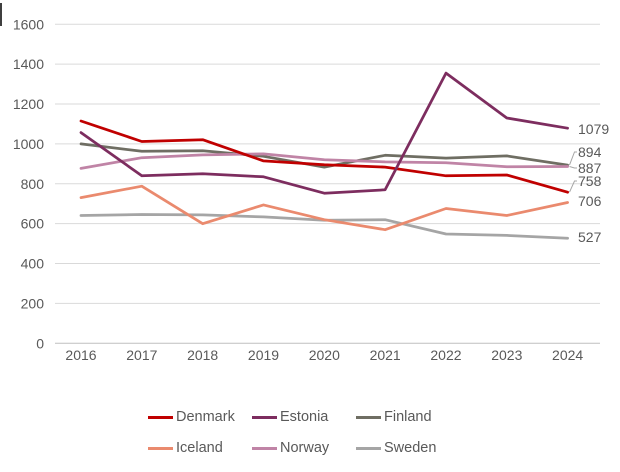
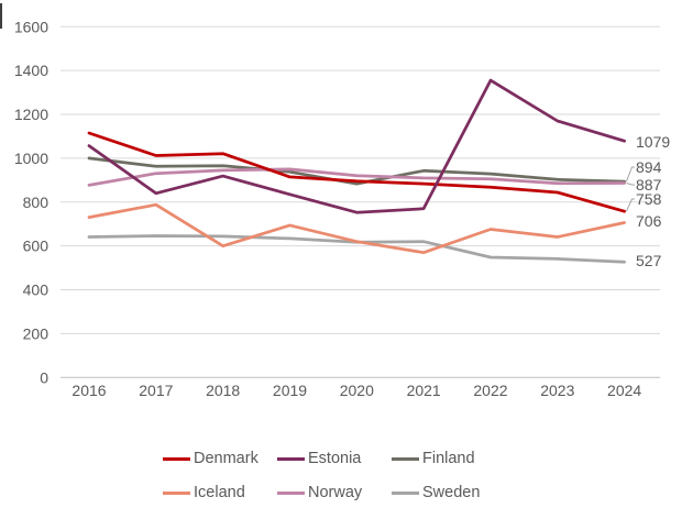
Estonia/2018: 850 -> 920
Denmark/2022: 840 -> 870
Estonia/2023: 1130 -> 1170
Finland/2023: 940 -> 900
